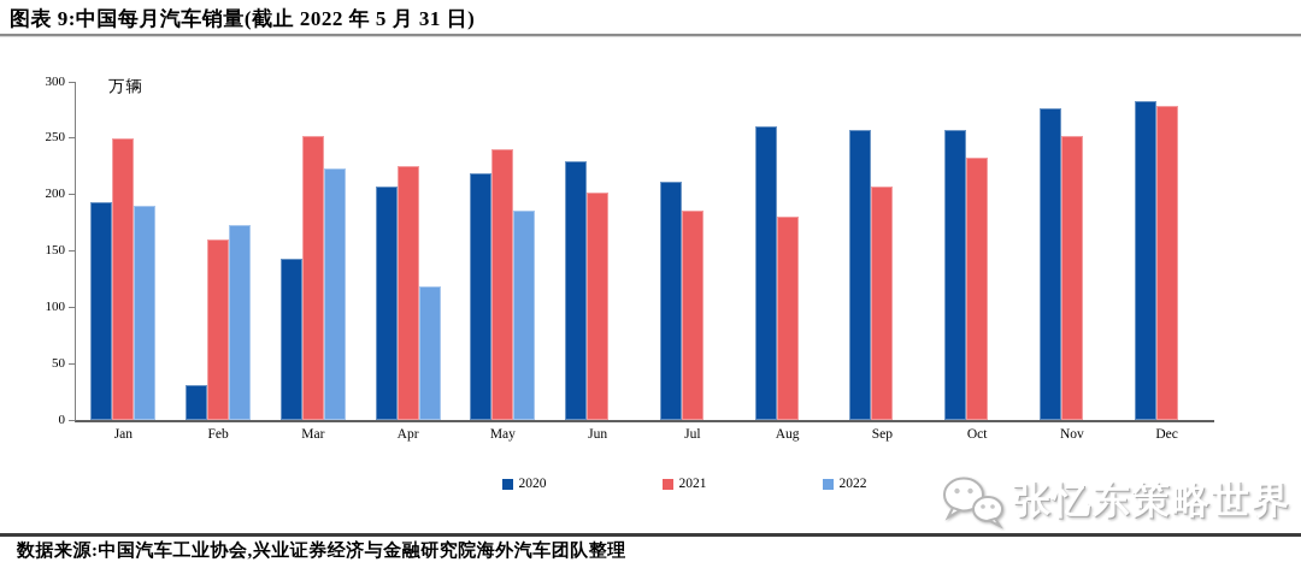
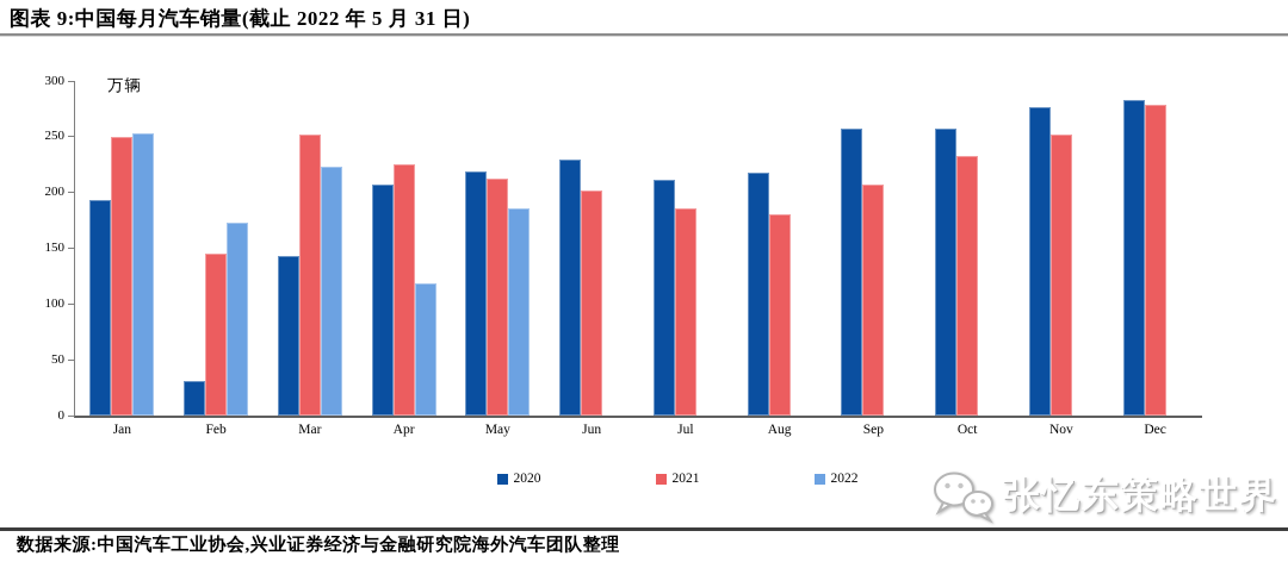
2022/Jan: 190 -> 250
2021/Feb: 160 -> 140
2021/May: 240 -> 210
2020/Aug: 260 -> 220
